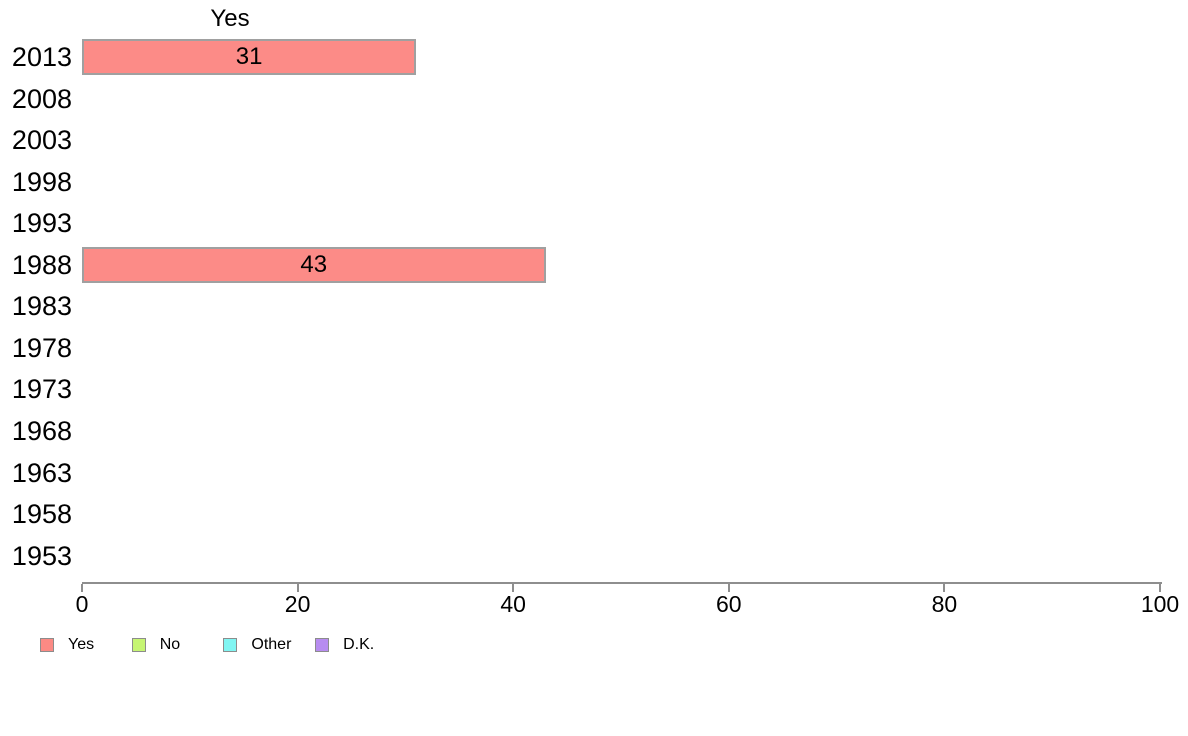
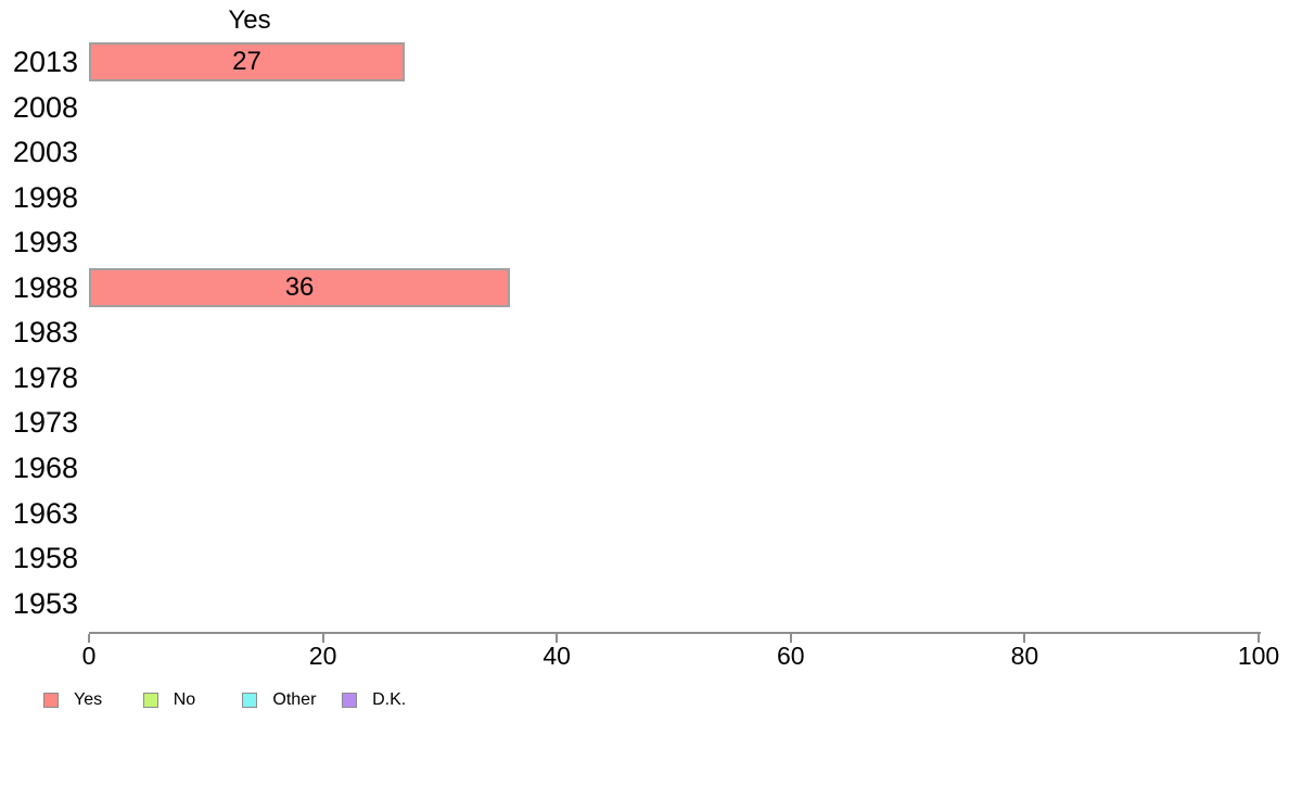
2013: 31 -> 27
1988: 43 -> 36
